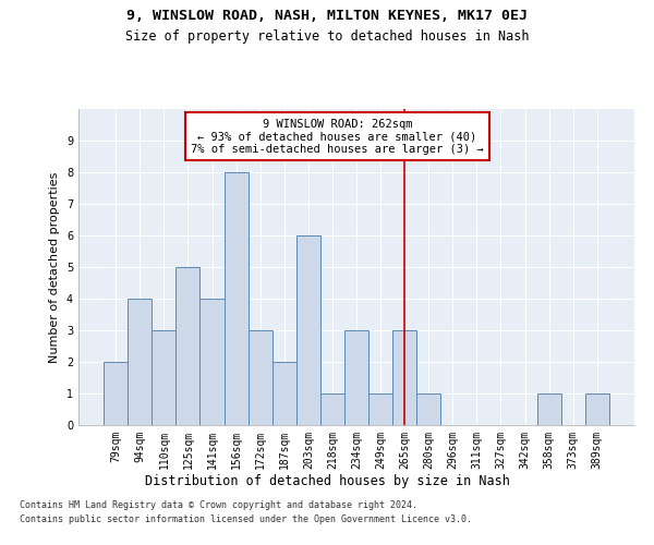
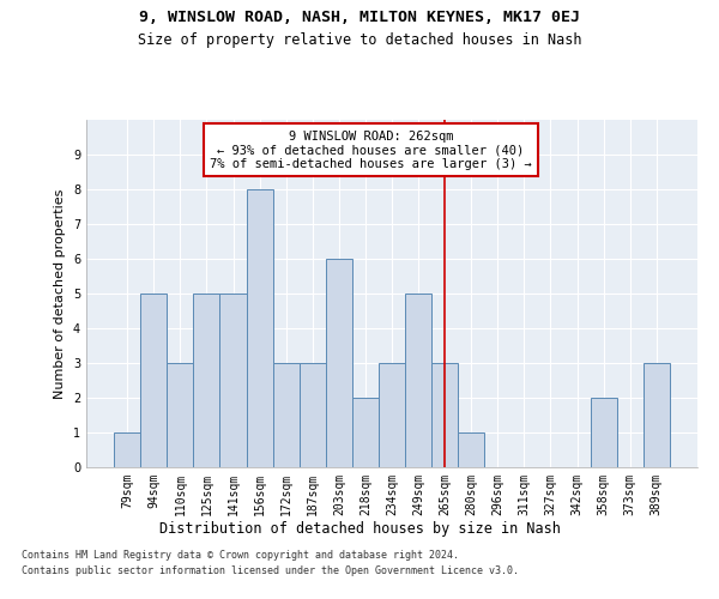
79sqm: 2 -> 1
94sqm: 4 -> 5
141sqm: 4 -> 5
187sqm: 2 -> 3
218sqm: 1 -> 2
249sqm: 1 -> 5
358sqm: 1 -> 2
389sqm: 1 -> 3
